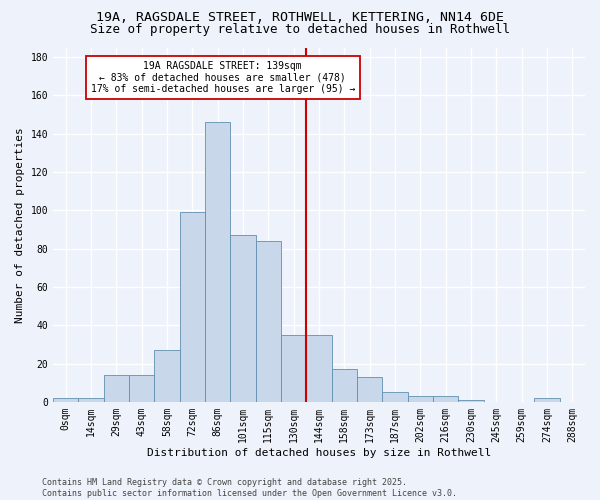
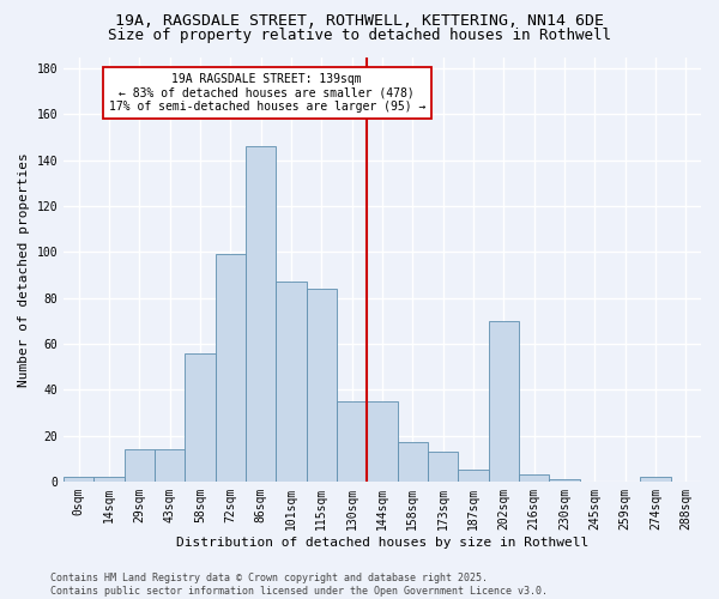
58sqm: 27 -> 56
202sqm: 3 -> 70
